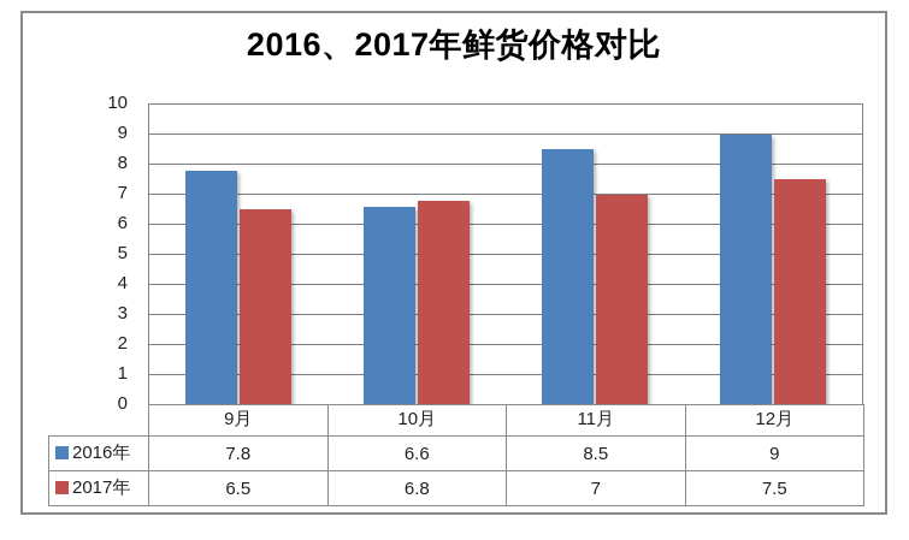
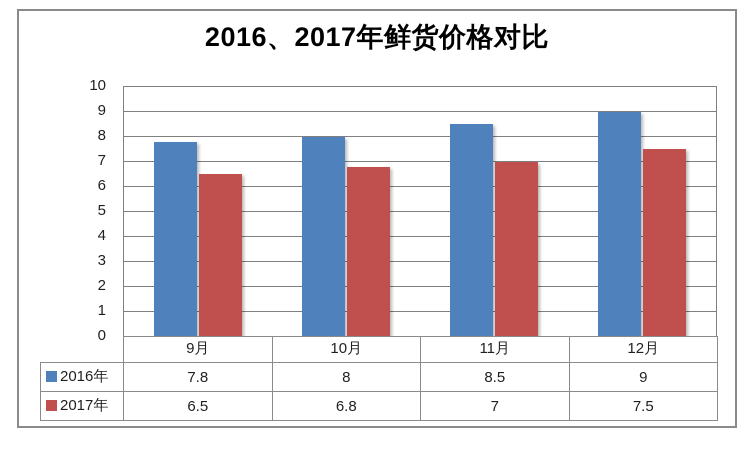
2016年/10月: 6.6 -> 8
